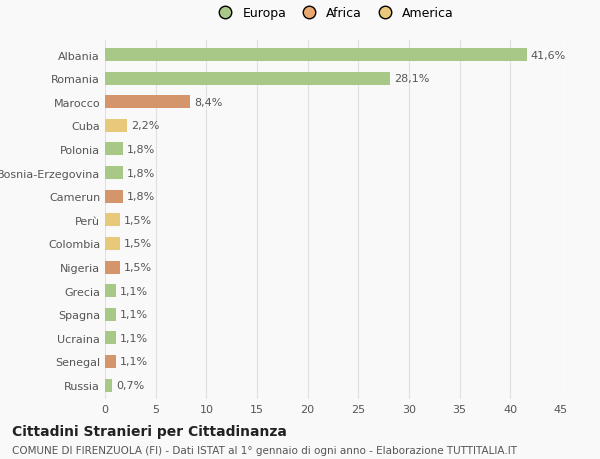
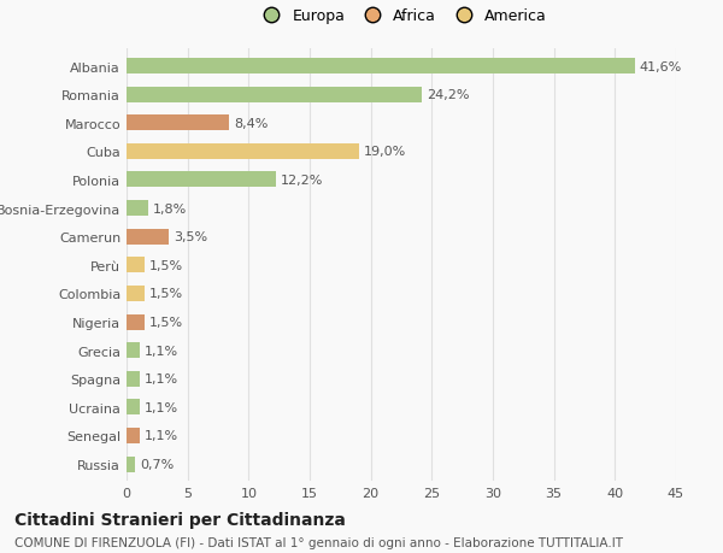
Romania: 28,1% -> 24,2%
Cuba: 2,2% -> 19,0%
Polonia: 1,8% -> 12,2%
Camerun: 1,8% -> 3,5%
